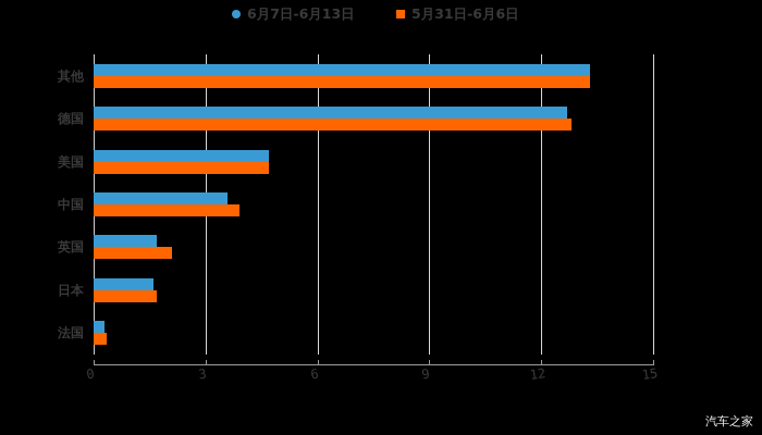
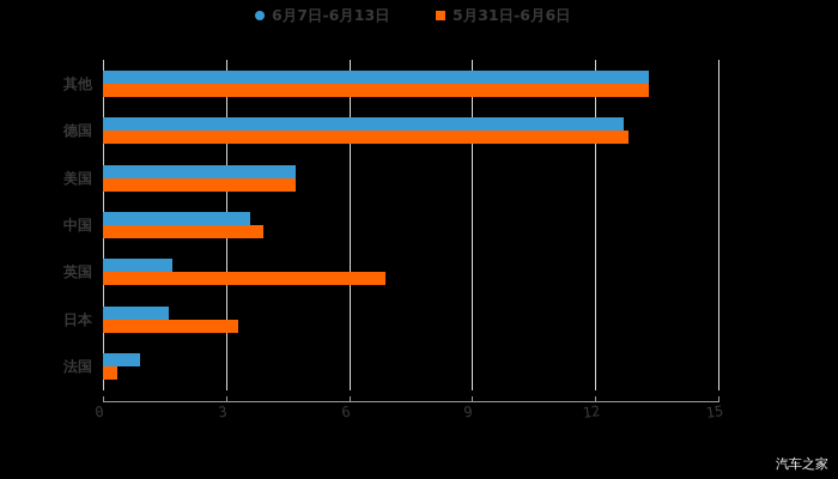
5月31日-6月6日/英国: 2.1 -> 6.9
5月31日-6月6日/日本: 1.7 -> 3.3
6月7日-6月13日/法国: 0.3 -> 0.9
